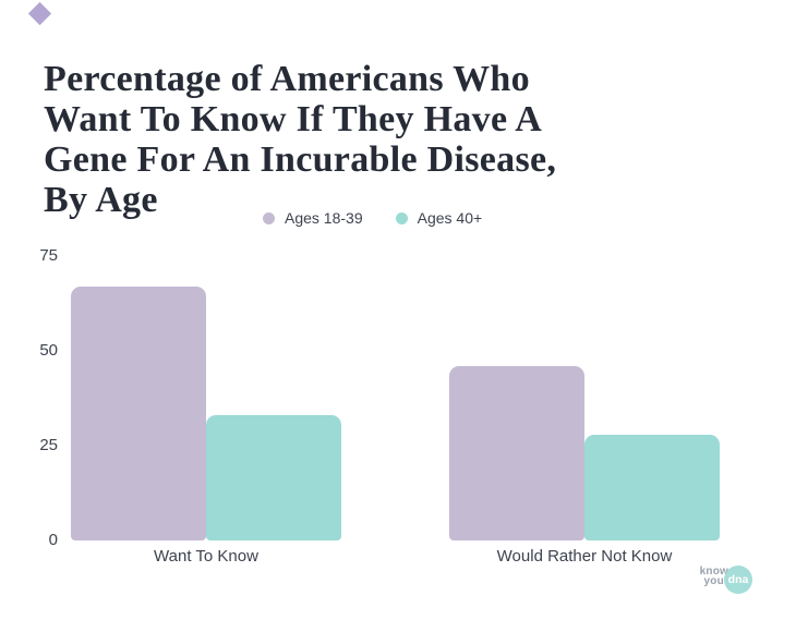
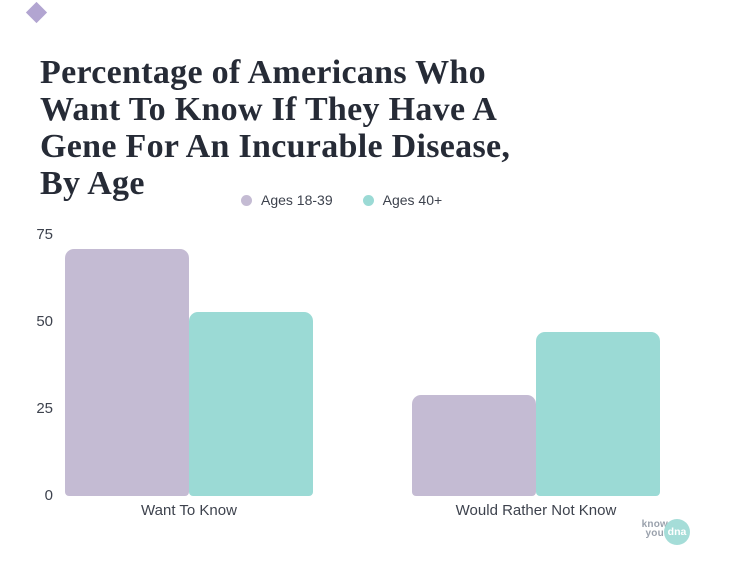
Ages 18-39/Want To Know: 67 -> 71
Ages 40+/Want To Know: 33 -> 53
Ages 18-39/Would Rather Not Know: 46 -> 29
Ages 40+/Would Rather Not Know: 28 -> 47
